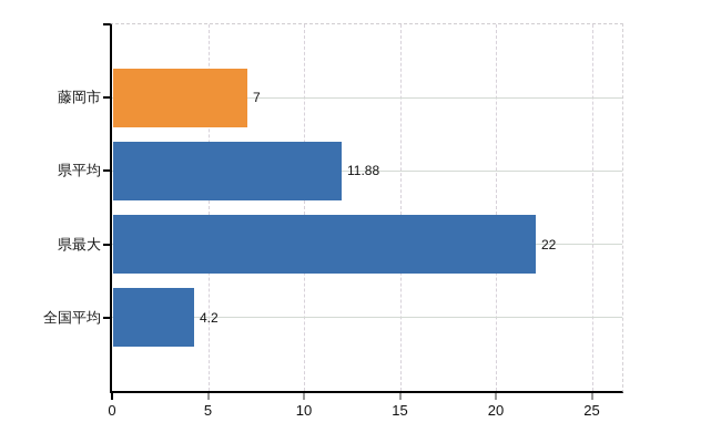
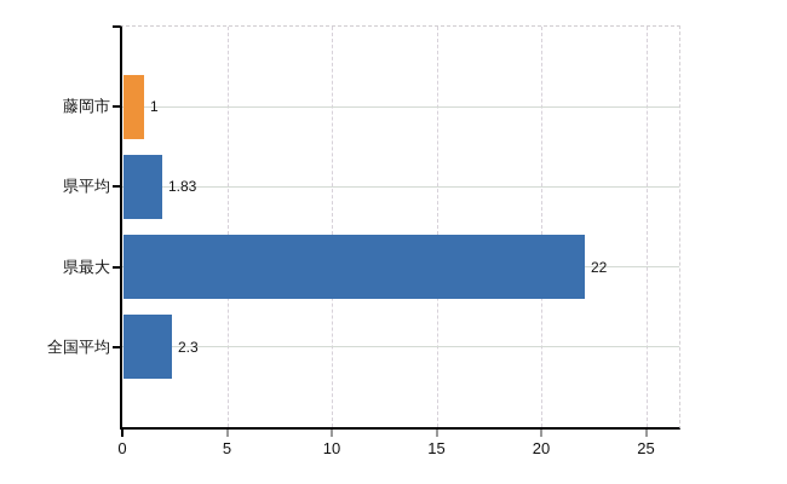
藤岡市: 7 -> 1
県平均: 11.88 -> 1.83
全国平均: 4.2 -> 2.3
